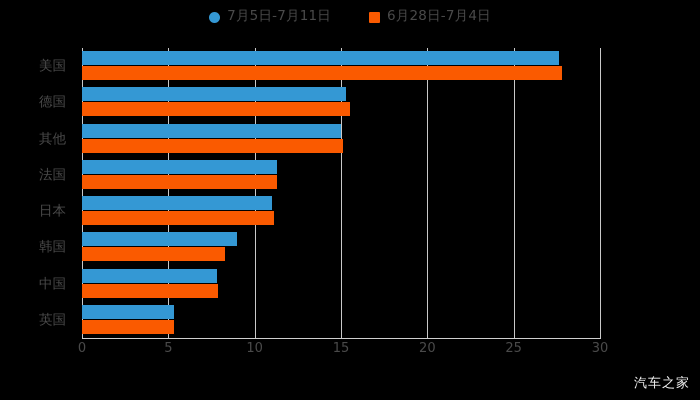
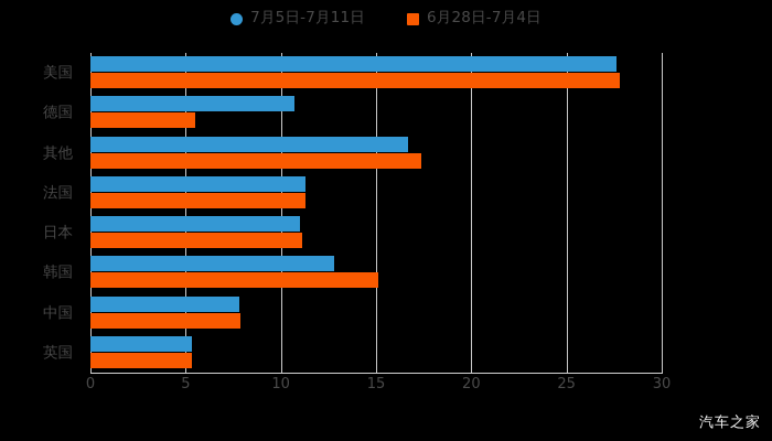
7月5日-7月11日/德国: 15.3 -> 10.7
6月28日-7月4日/德国: 15.5 -> 5.5
7月5日-7月11日/其他: 15.0 -> 16.7
6月28日-7月4日/其他: 15.1 -> 17.4
7月5日-7月11日/韩国: 9.0 -> 12.8
6月28日-7月4日/韩国: 8.3 -> 15.1
